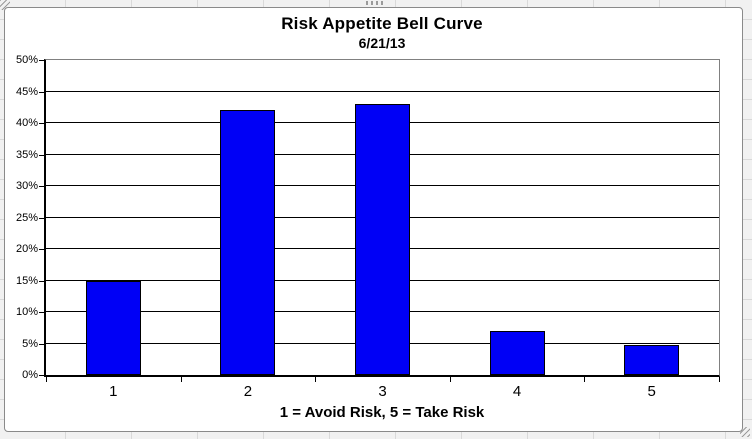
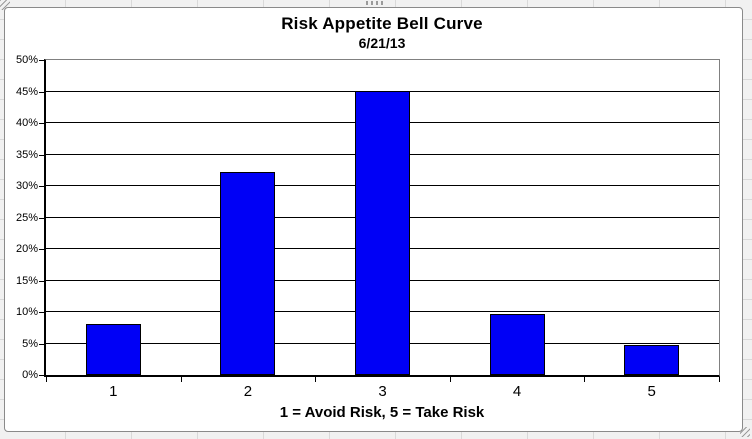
1: 15% -> 8%
2: 42% -> 32%
3: 43% -> 45%
4: 7% -> 10%
